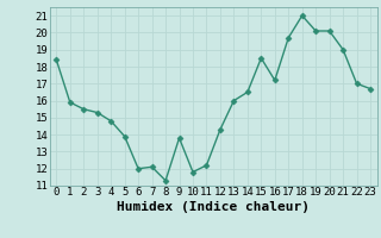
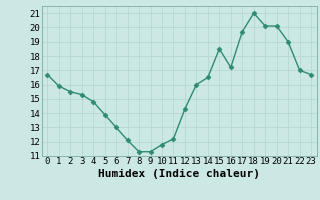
0: 18.4 -> 16.7
6: 12.0 -> 13.0
9: 13.8 -> 11.3
